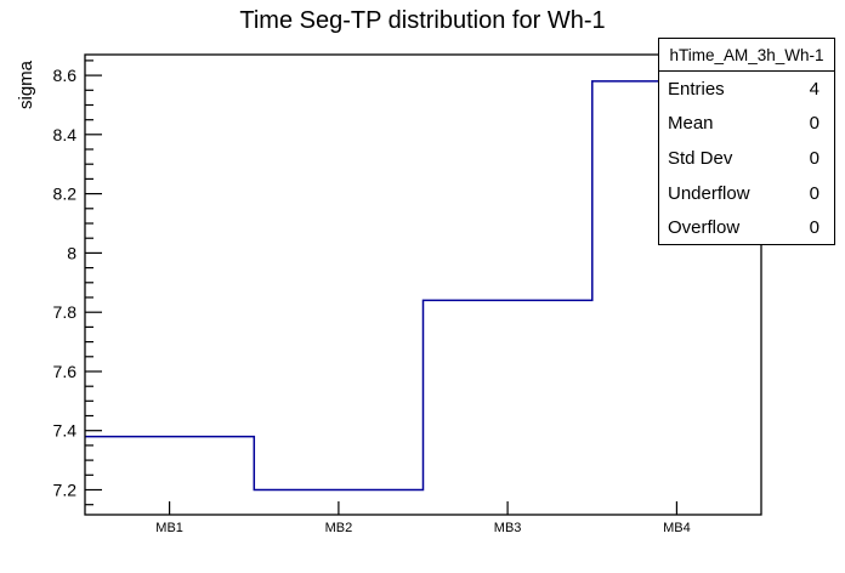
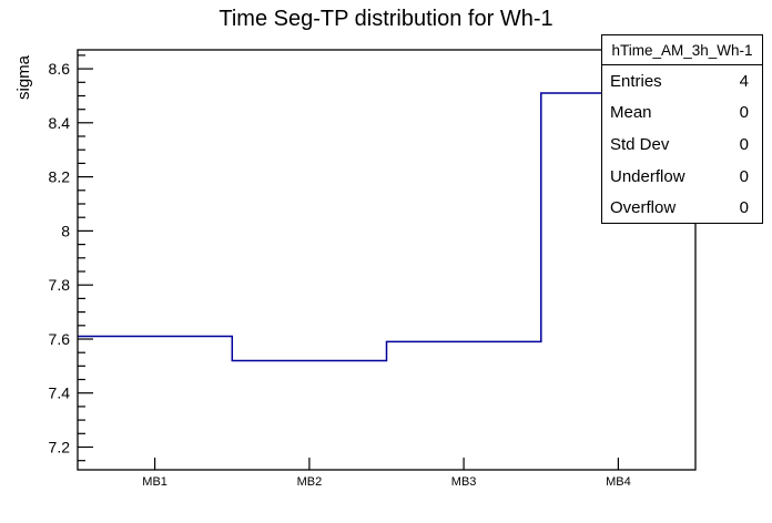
MB1: 7.38 -> 7.61
MB2: 7.20 -> 7.52
MB3: 7.84 -> 7.59
MB4: 8.58 -> 8.51
